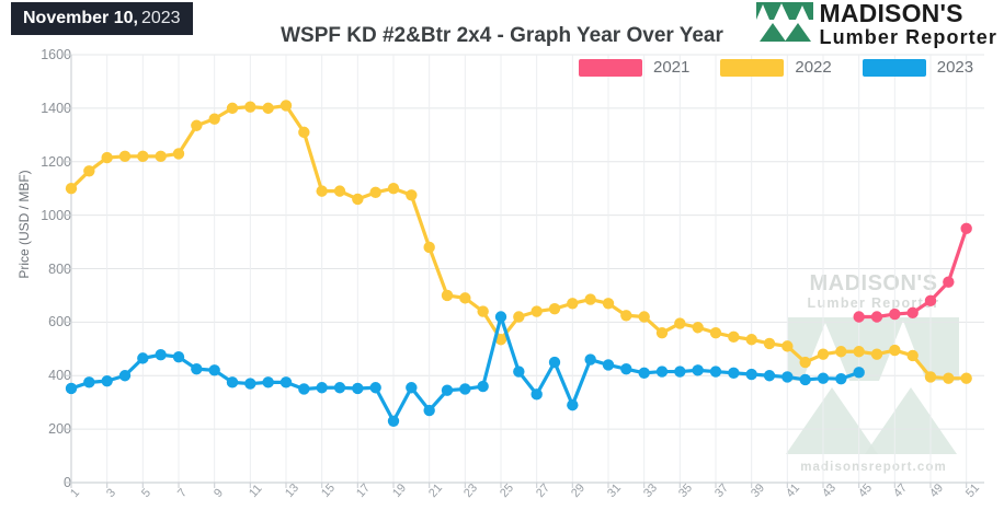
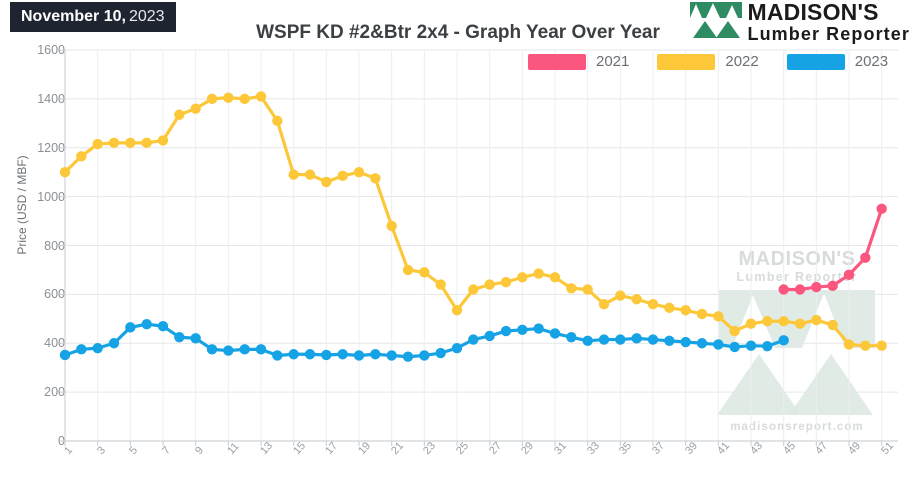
2023/19: 230 -> 350
2023/21: 270 -> 350
2023/25: 620 -> 380
2023/27: 330 -> 430
2023/29: 290 -> 460
